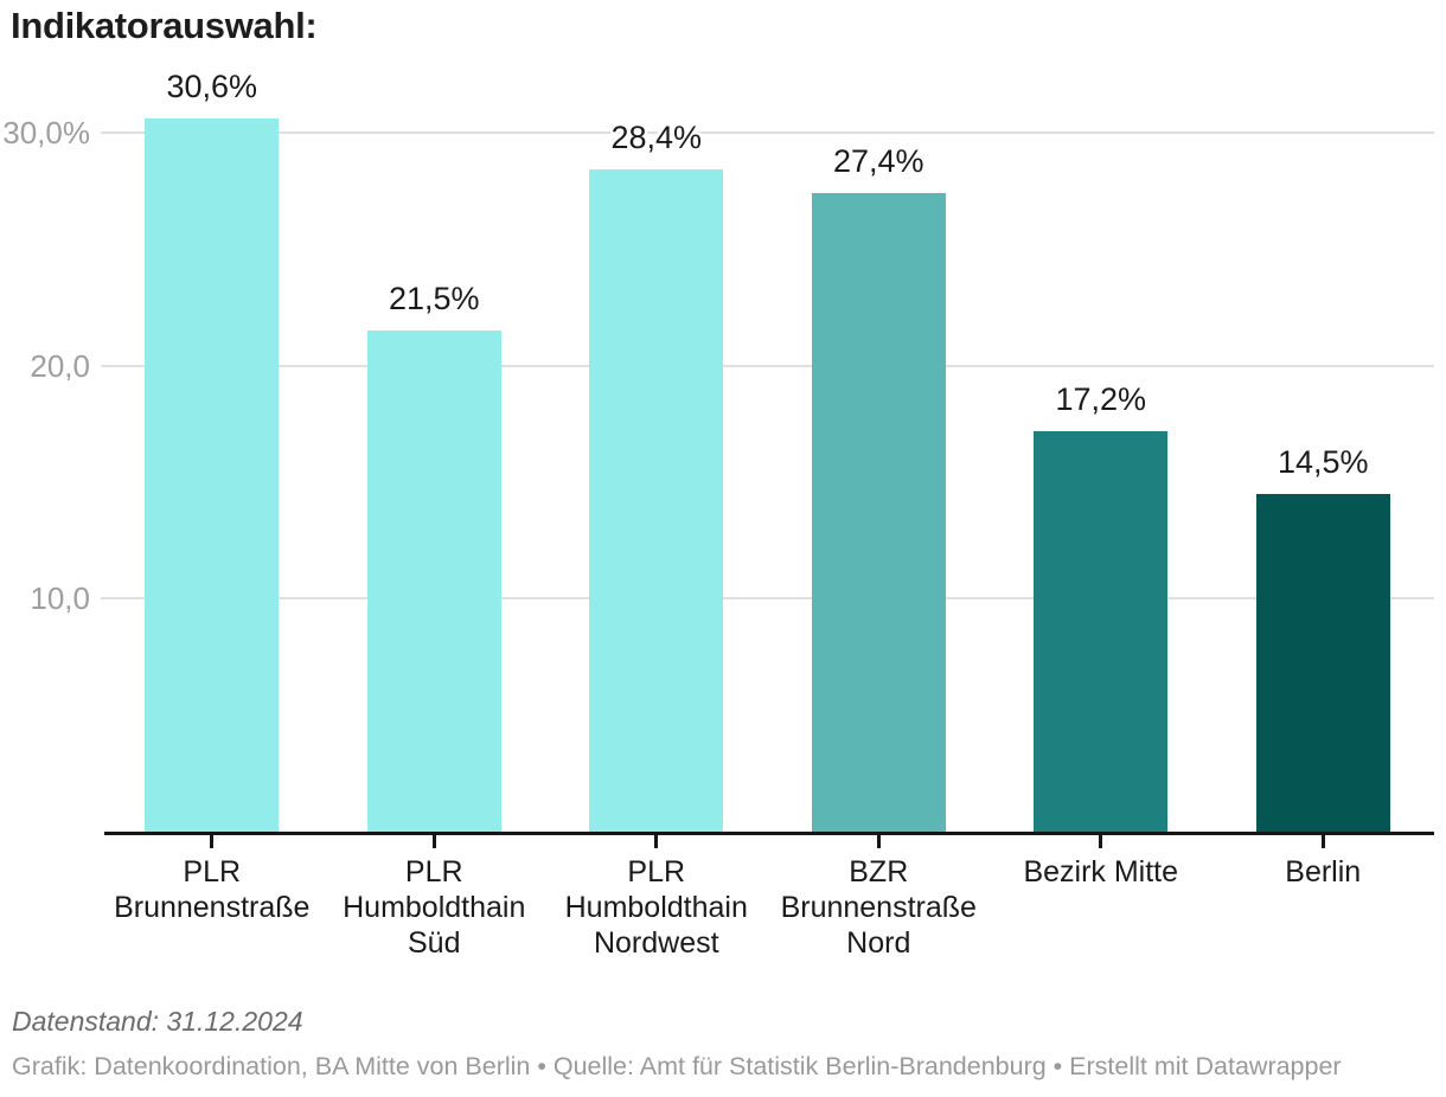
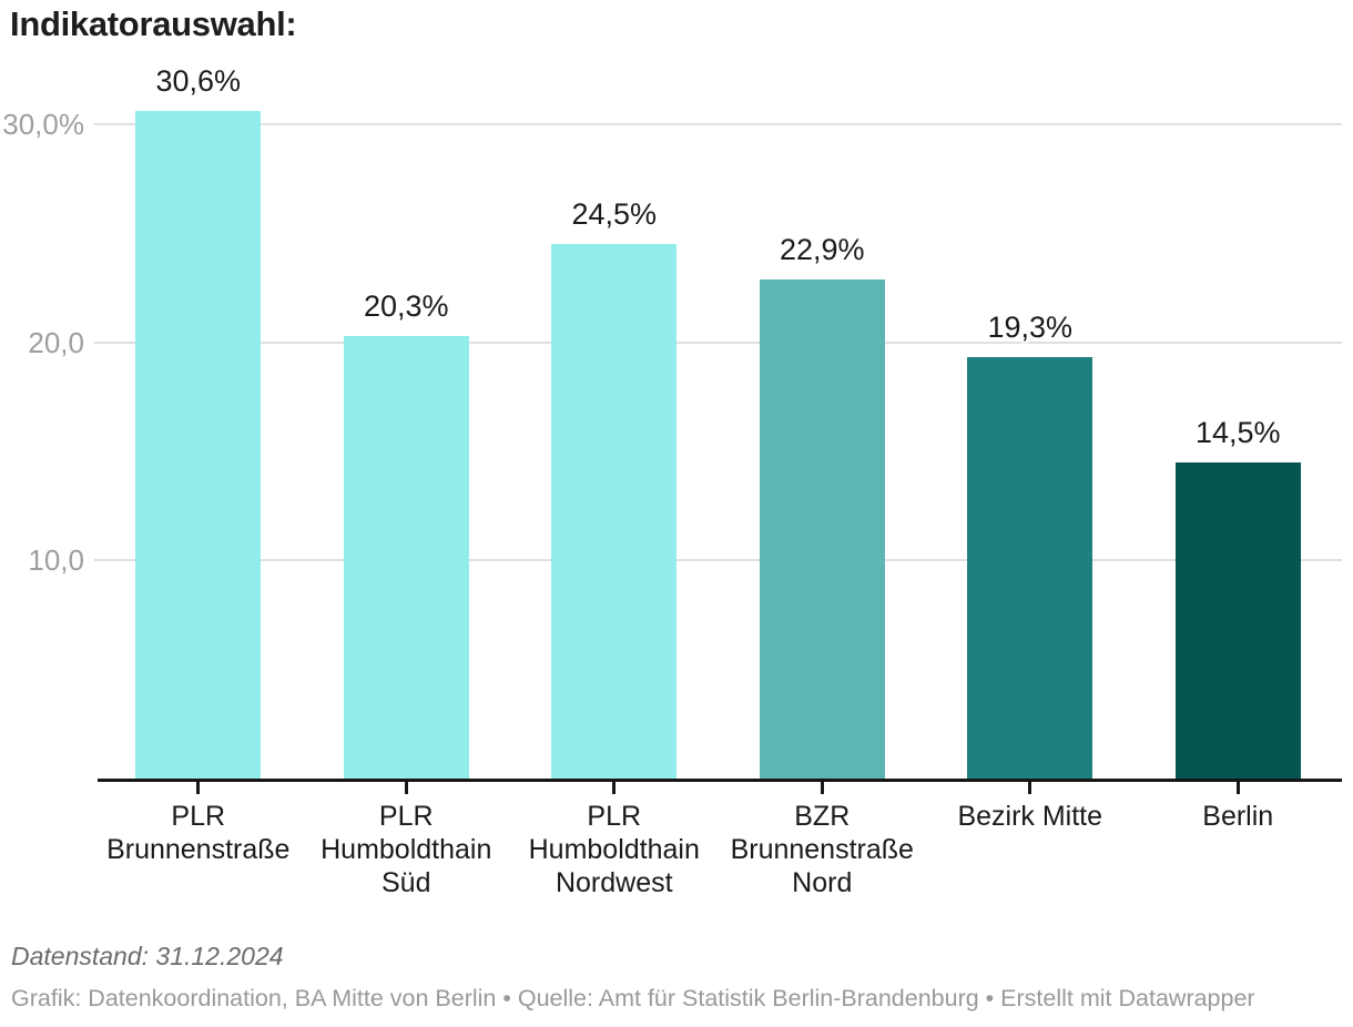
PLR Humboldthain Süd: 21,5% -> 20,3%
PLR Humboldthain Nordwest: 28,4% -> 24,5%
BZR Brunnenstraße Nord: 27,4% -> 22,9%
Bezirk Mitte: 17,2% -> 19,3%
